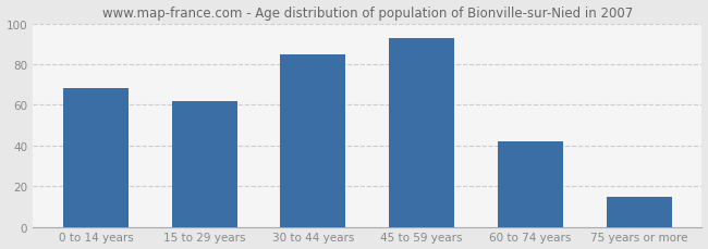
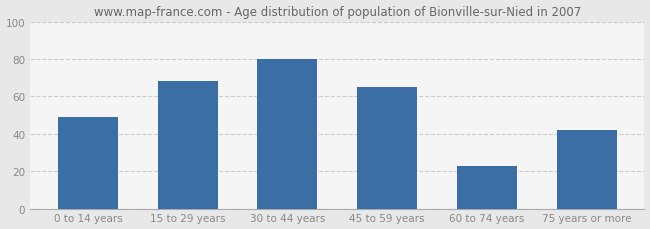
0 to 14 years: 68 -> 49
15 to 29 years: 62 -> 68
30 to 44 years: 85 -> 80
45 to 59 years: 93 -> 65
60 to 74 years: 42 -> 23
75 years or more: 15 -> 42
